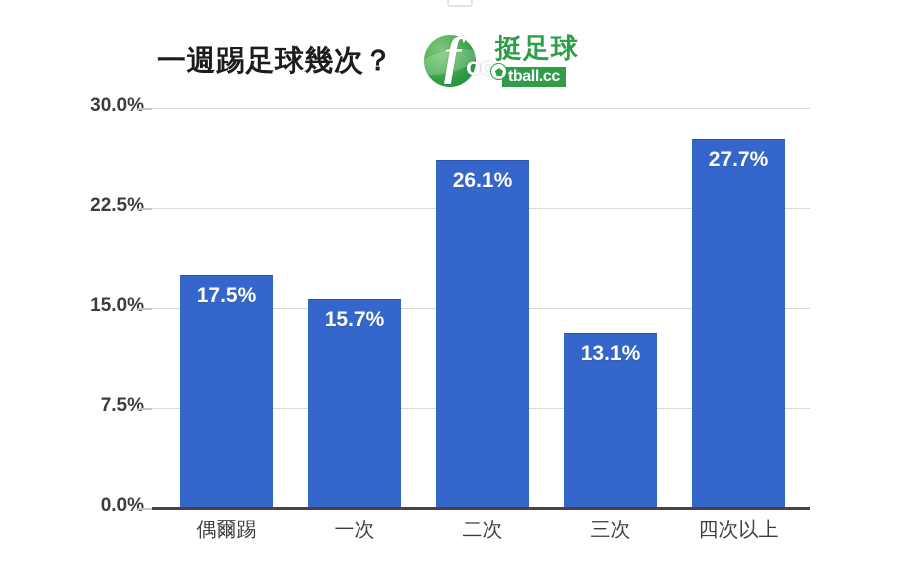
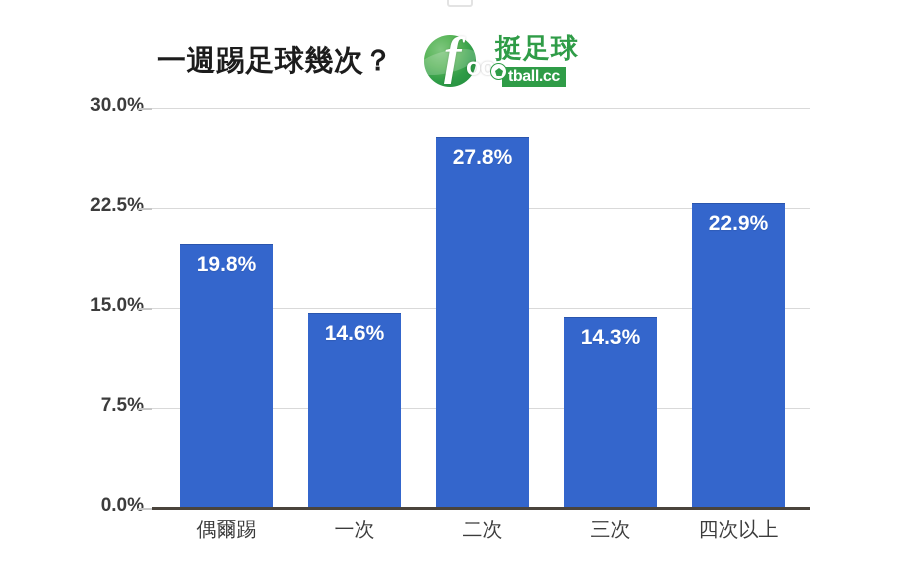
偶爾踢: 17.5% -> 19.8%
一次: 15.7% -> 14.6%
二次: 26.1% -> 27.8%
三次: 13.1% -> 14.3%
四次以上: 27.7% -> 22.9%
